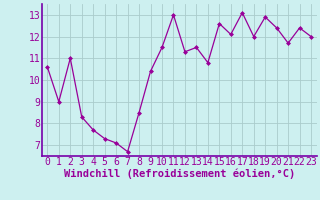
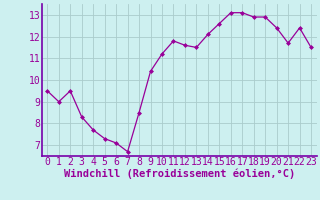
0: 10.6 -> 9.5
2: 11.0 -> 9.5
10: 11.5 -> 11.2
11: 13.0 -> 11.8
12: 11.3 -> 11.6
14: 10.8 -> 12.1
16: 12.1 -> 13.1
18: 12.0 -> 12.9
23: 12.0 -> 11.5
